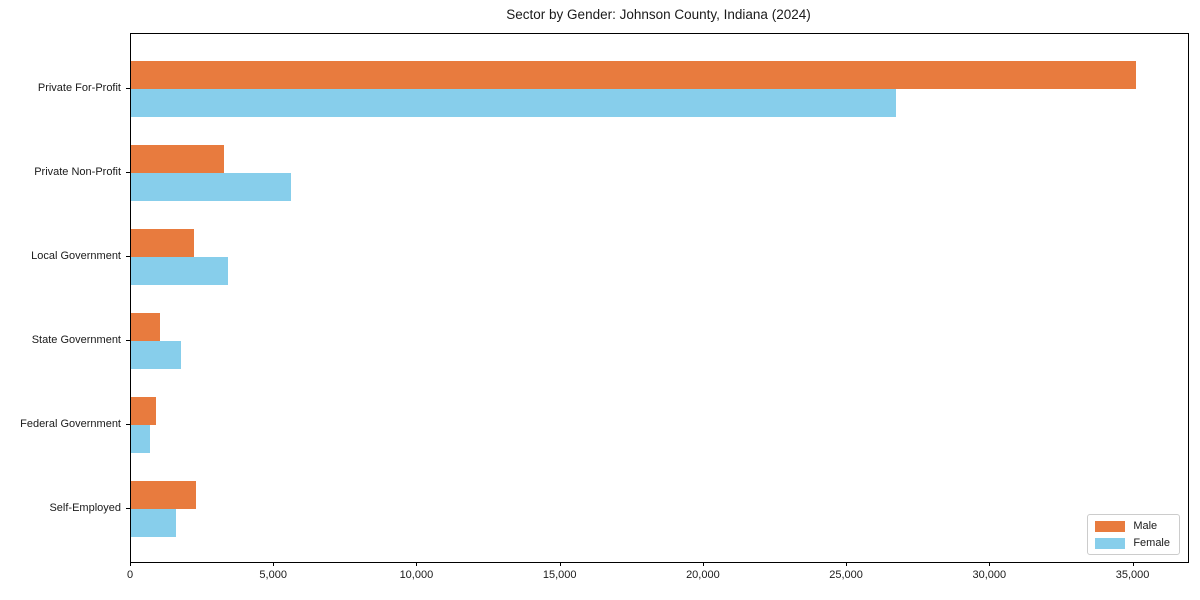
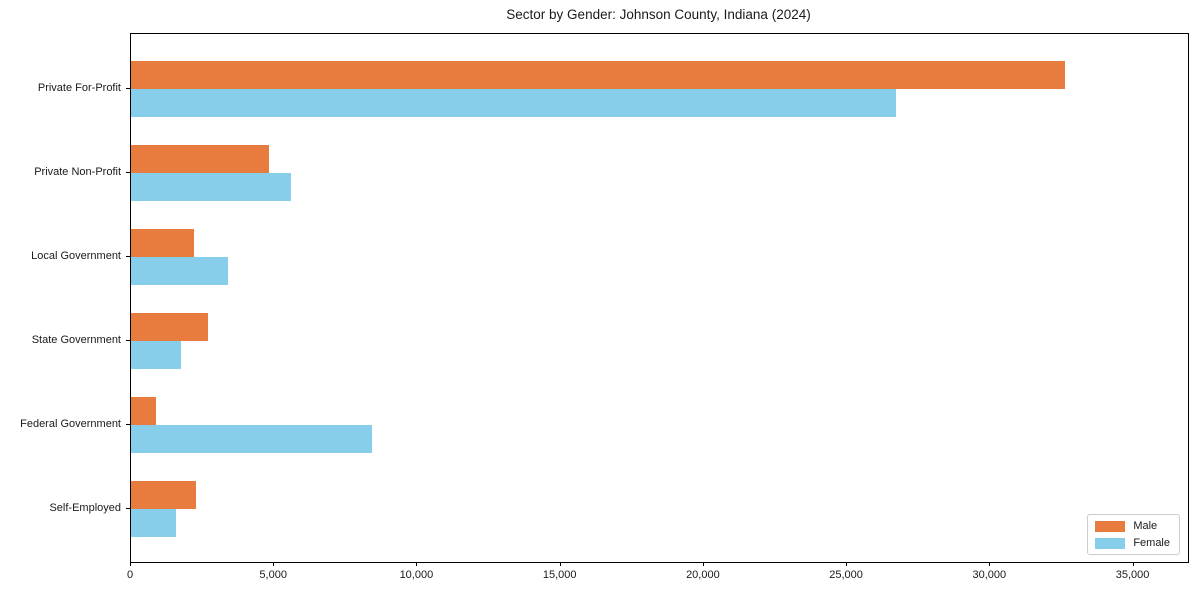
Male/Private For-Profit: 35100 -> 32600
Male/Private Non-Profit: 3200 -> 4800
Male/State Government: 1000 -> 2700
Female/Federal Government: 700 -> 8400
